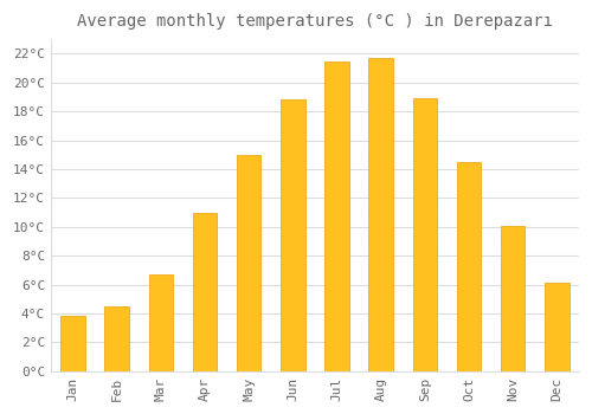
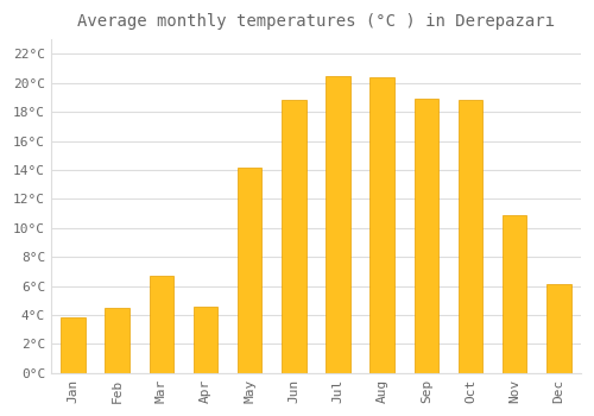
Apr: 11.0°C -> 4.6°C
May: 15.0°C -> 14.2°C
Jul: 21.5°C -> 20.5°C
Aug: 21.7°C -> 20.4°C
Oct: 14.5°C -> 18.8°C
Nov: 10.1°C -> 10.9°C
